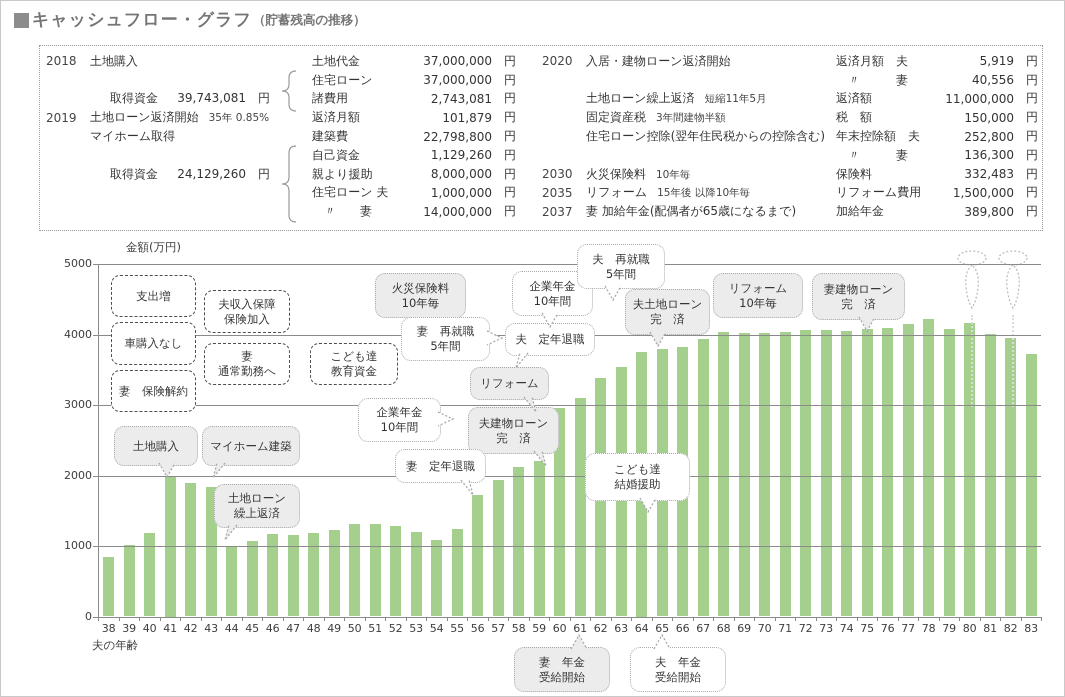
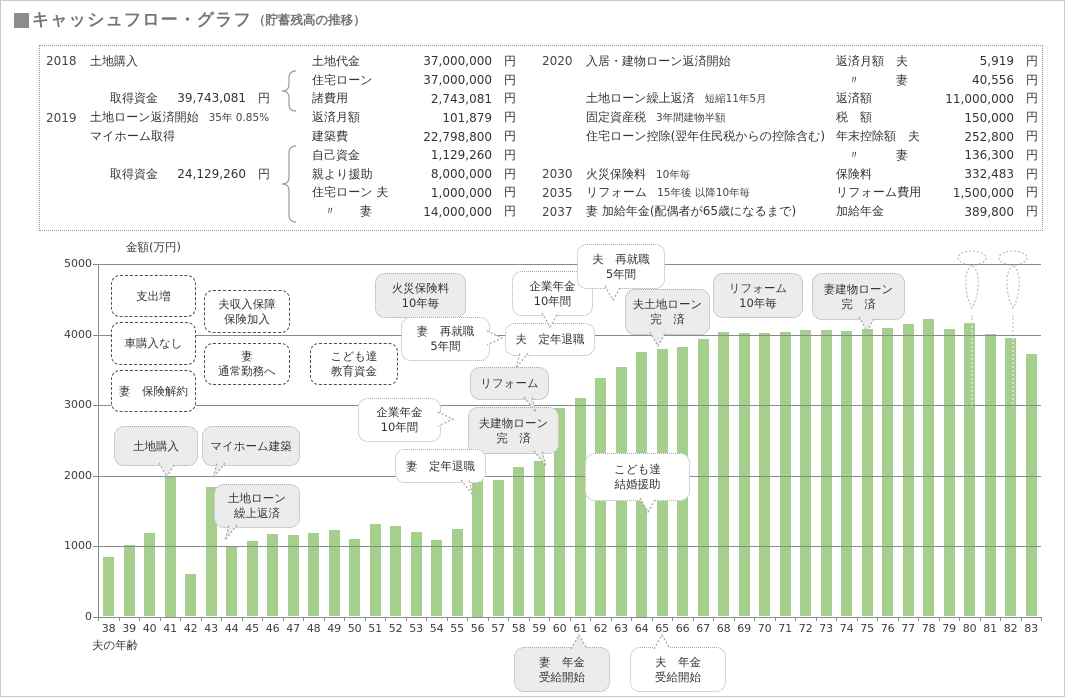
42: 1900 -> 600
50: 1300 -> 1100
56: 1700 -> 2000
